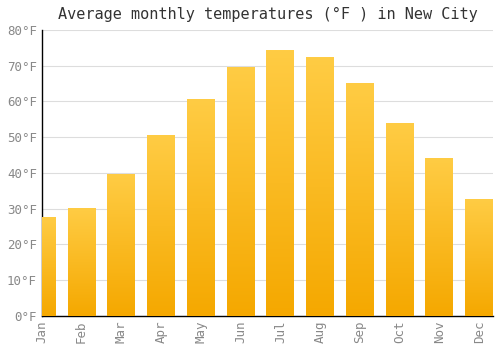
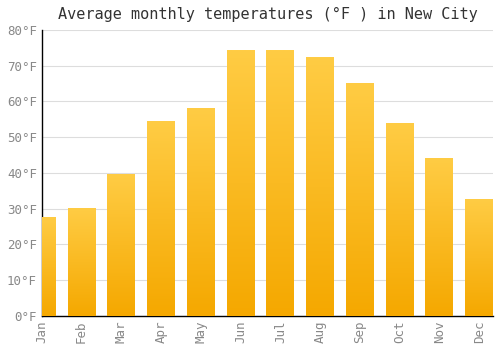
Apr: 50.5°F -> 54.5°F
May: 60.5°F -> 58.0°F
Jun: 69.5°F -> 74.5°F
